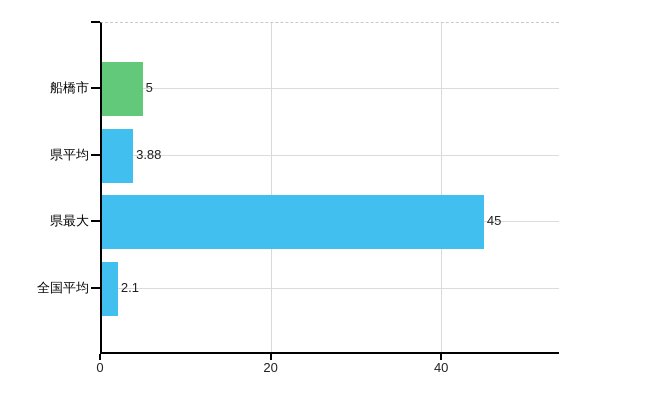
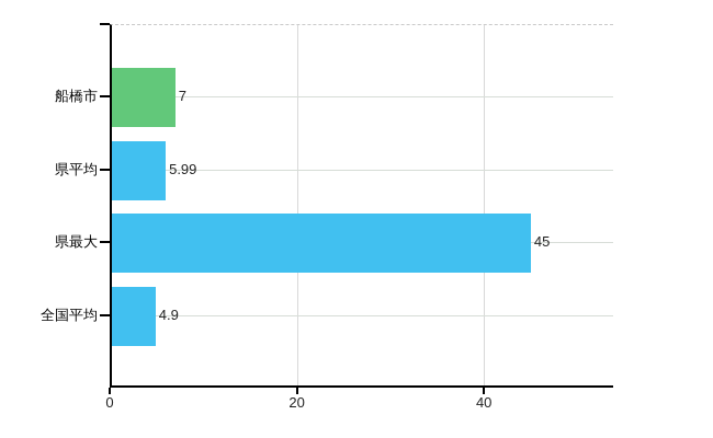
船橋市: 5 -> 7
県平均: 3.88 -> 5.99
全国平均: 2.1 -> 4.9
